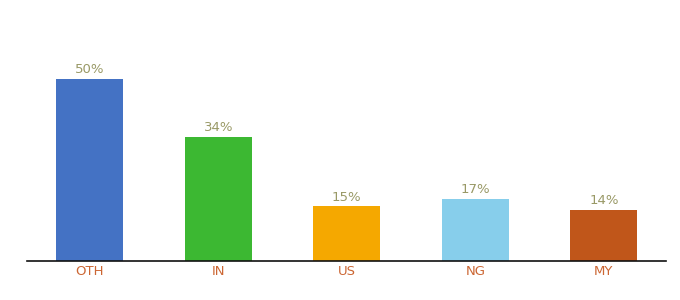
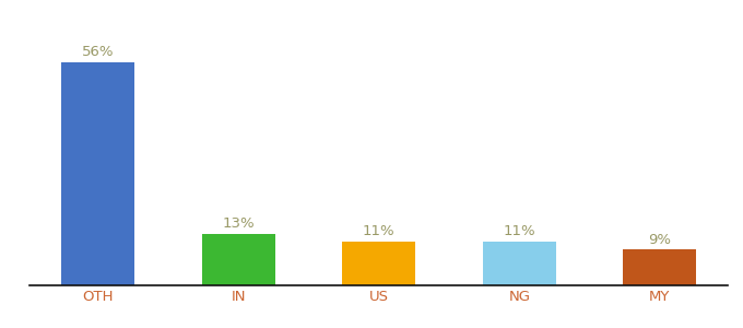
OTH: 50% -> 56%
IN: 34% -> 13%
US: 15% -> 11%
NG: 17% -> 11%
MY: 14% -> 9%
